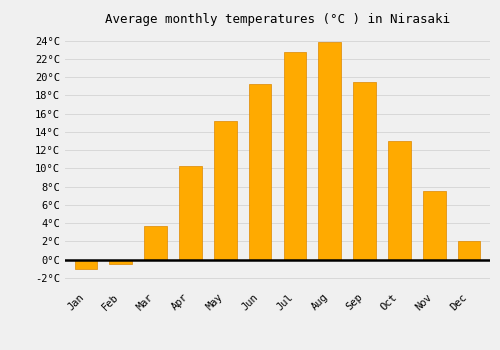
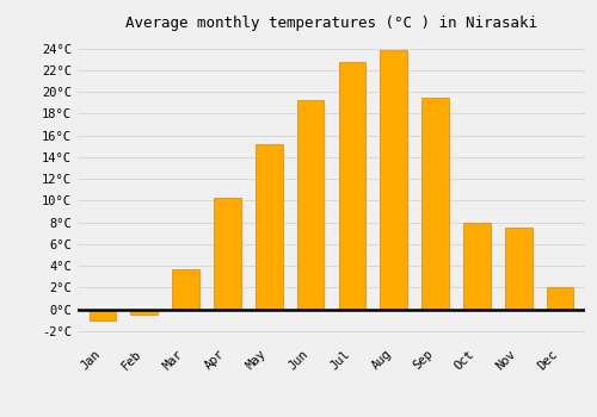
Oct: 13.0°C -> 8.0°C
